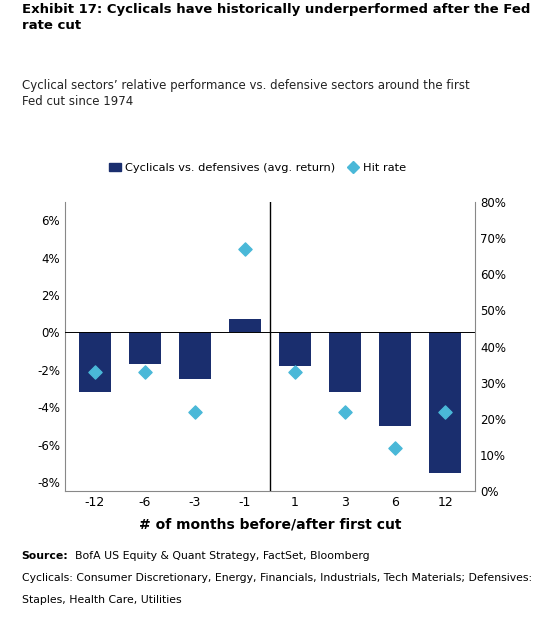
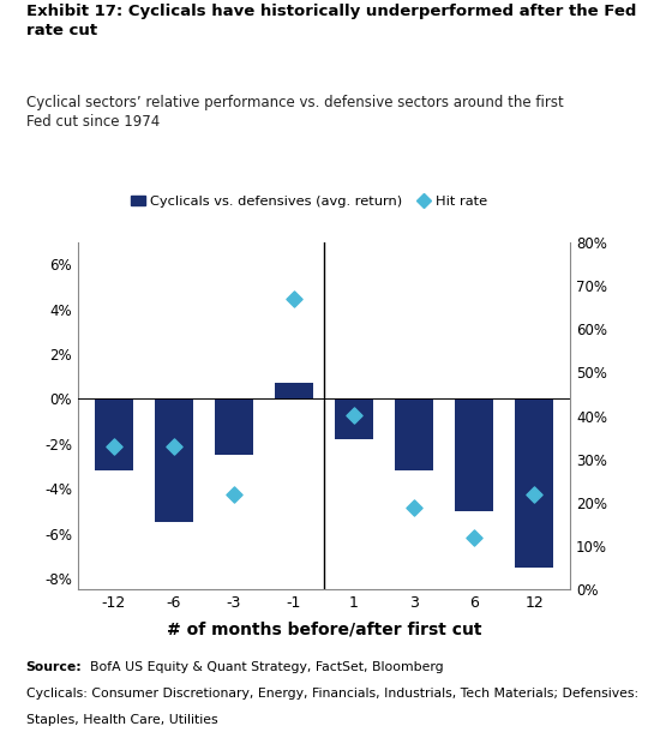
Cyclicals vs. defensives (avg. return)/-6: -1.7% -> -5.5%
Hit rate/1: 33% -> 40%
Hit rate/3: 22% -> 19%
